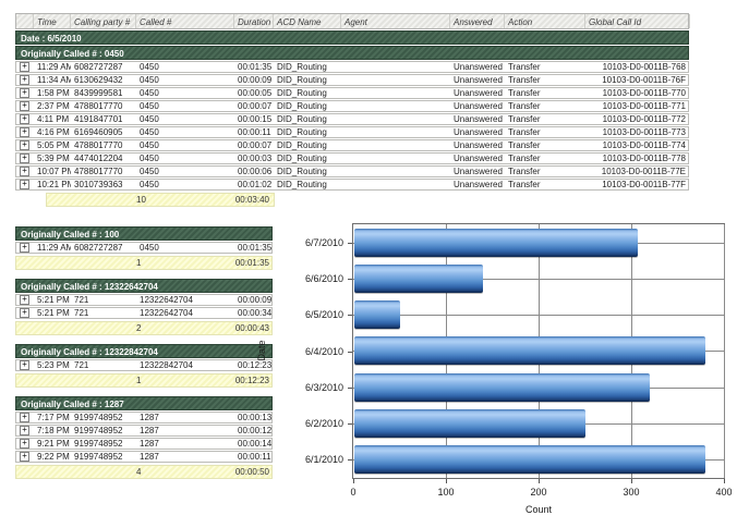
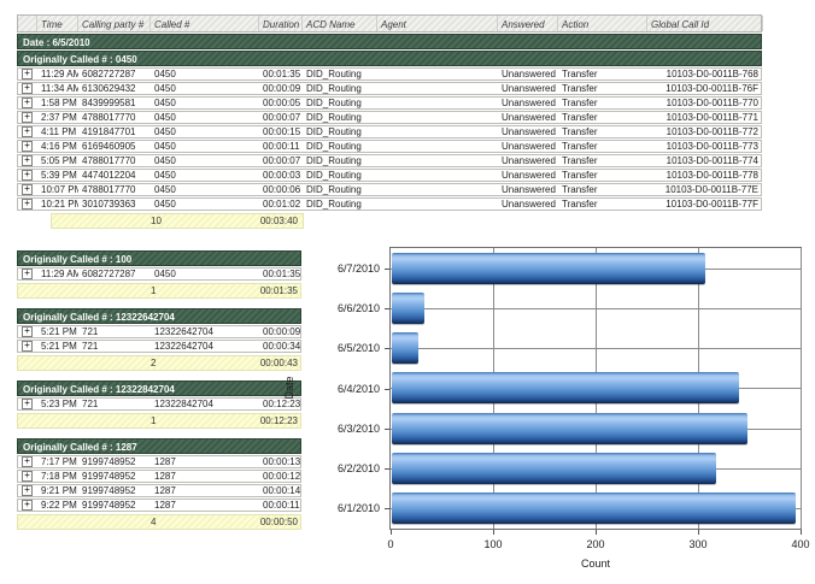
6/6/2010: 140 -> 30
6/5/2010: 50 -> 30
6/4/2010: 380 -> 340
6/3/2010: 320 -> 350
6/2/2010: 250 -> 320
6/1/2010: 380 -> 400
